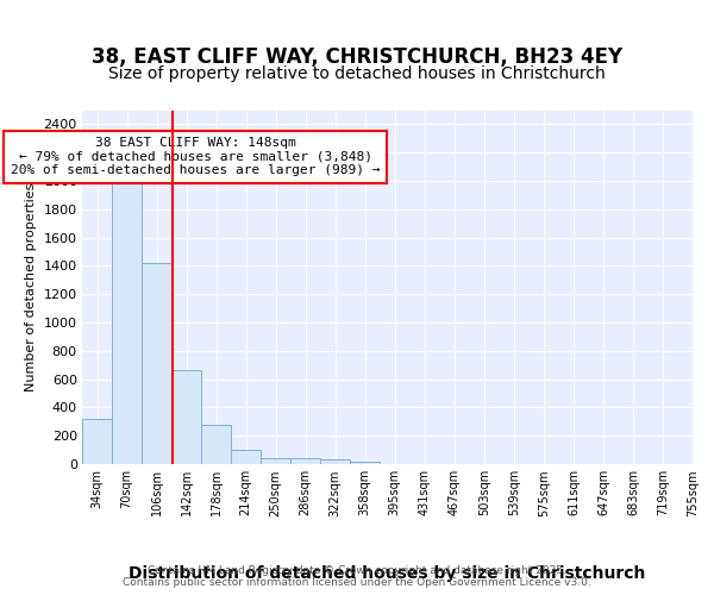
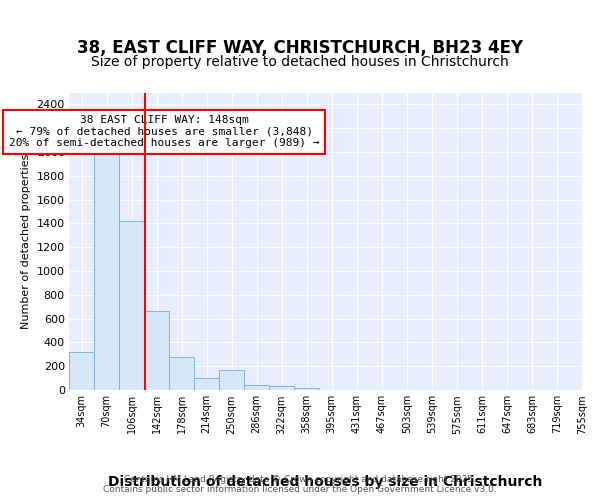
250sqm: 40 -> 170
